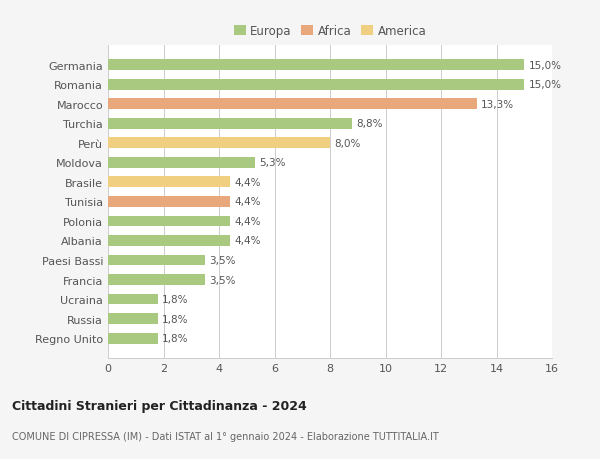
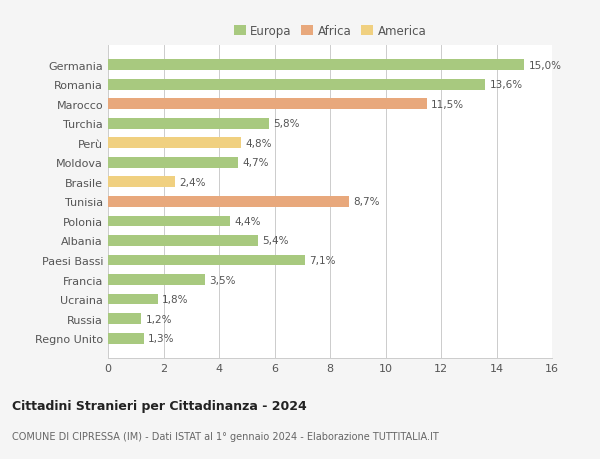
Romania: 15,0% -> 13,6%
Marocco: 13,3% -> 11,5%
Turchia: 8,8% -> 5,8%
Perù: 8,0% -> 4,8%
Moldova: 5,3% -> 4,7%
Brasile: 4,4% -> 2,4%
Tunisia: 4,4% -> 8,7%
Albania: 4,4% -> 5,4%
Paesi Bassi: 3,5% -> 7,1%
Russia: 1,8% -> 1,2%
Regno Unito: 1,8% -> 1,3%
